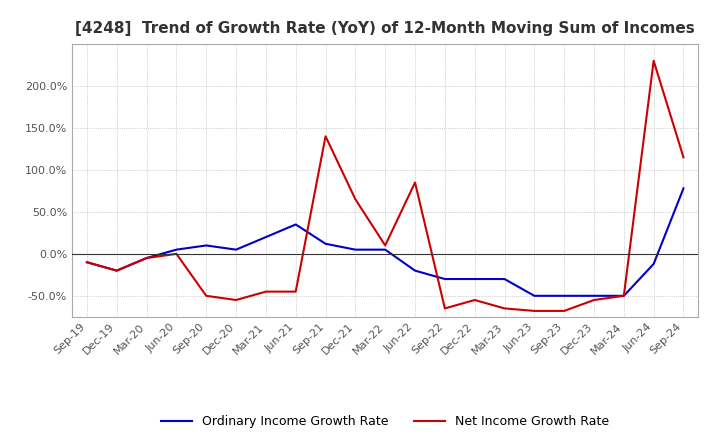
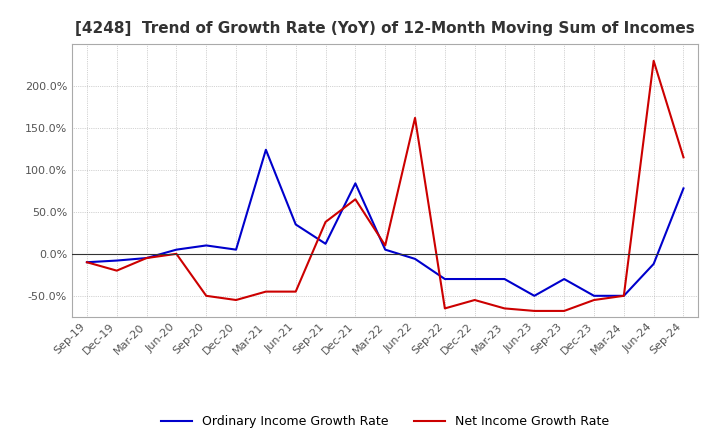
Ordinary Income Growth Rate/Dec-19: -20% -> -8%
Ordinary Income Growth Rate/Mar-21: 20% -> 124%
Net Income Growth Rate/Sep-21: 140% -> 38%
Ordinary Income Growth Rate/Dec-21: 5% -> 84%
Ordinary Income Growth Rate/Jun-22: -20% -> -6%
Net Income Growth Rate/Jun-22: 85% -> 162%
Ordinary Income Growth Rate/Sep-23: -50% -> -30%
